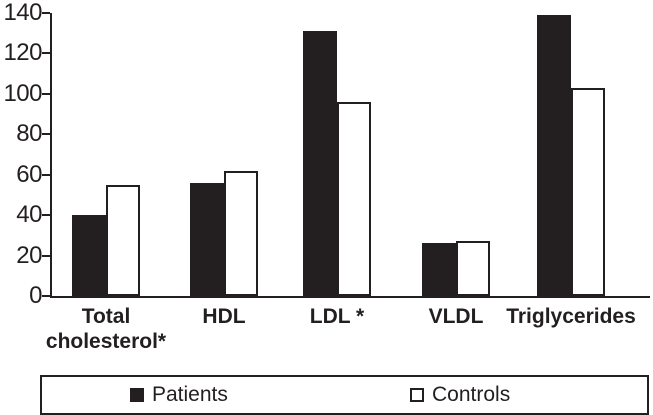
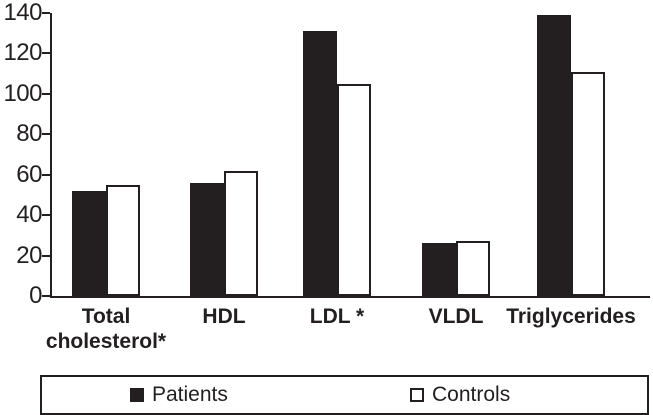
Patients/Total cholesterol*: 40 -> 52
Controls/LDL *: 96 -> 105
Controls/Triglycerides: 103 -> 111
